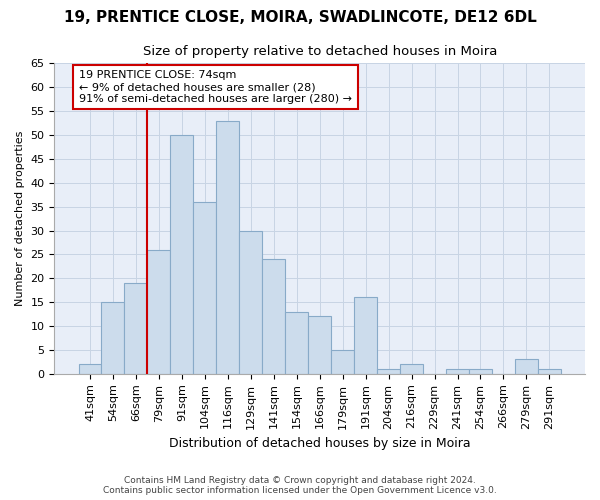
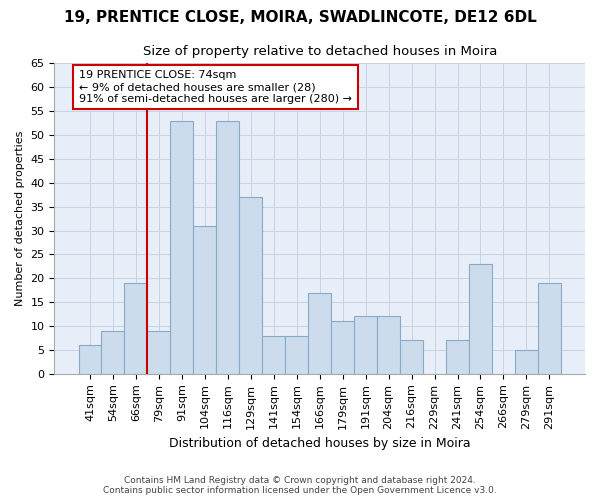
41sqm: 2 -> 6
54sqm: 15 -> 9
79sqm: 26 -> 9
91sqm: 50 -> 53
104sqm: 36 -> 31
129sqm: 30 -> 37
141sqm: 24 -> 8
154sqm: 13 -> 8
166sqm: 12 -> 17
179sqm: 5 -> 11
191sqm: 16 -> 12
204sqm: 1 -> 12
216sqm: 2 -> 7
241sqm: 1 -> 7
254sqm: 1 -> 23
279sqm: 3 -> 5
291sqm: 1 -> 19
